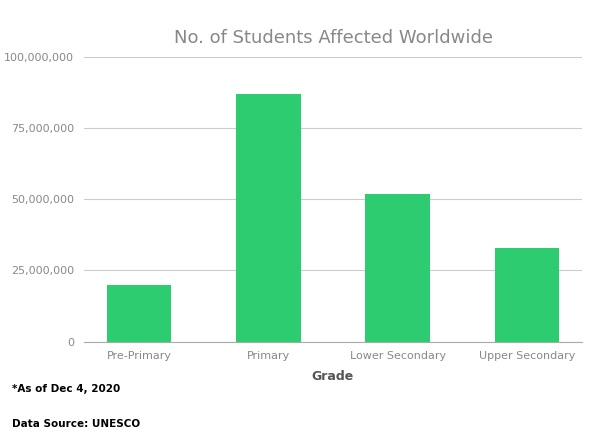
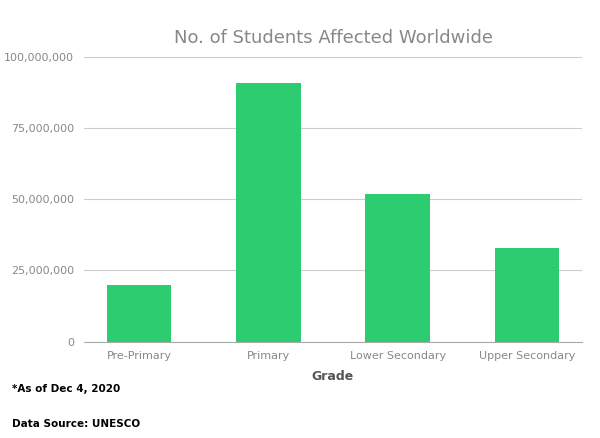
Primary: 87,000,000 -> 91,000,000
